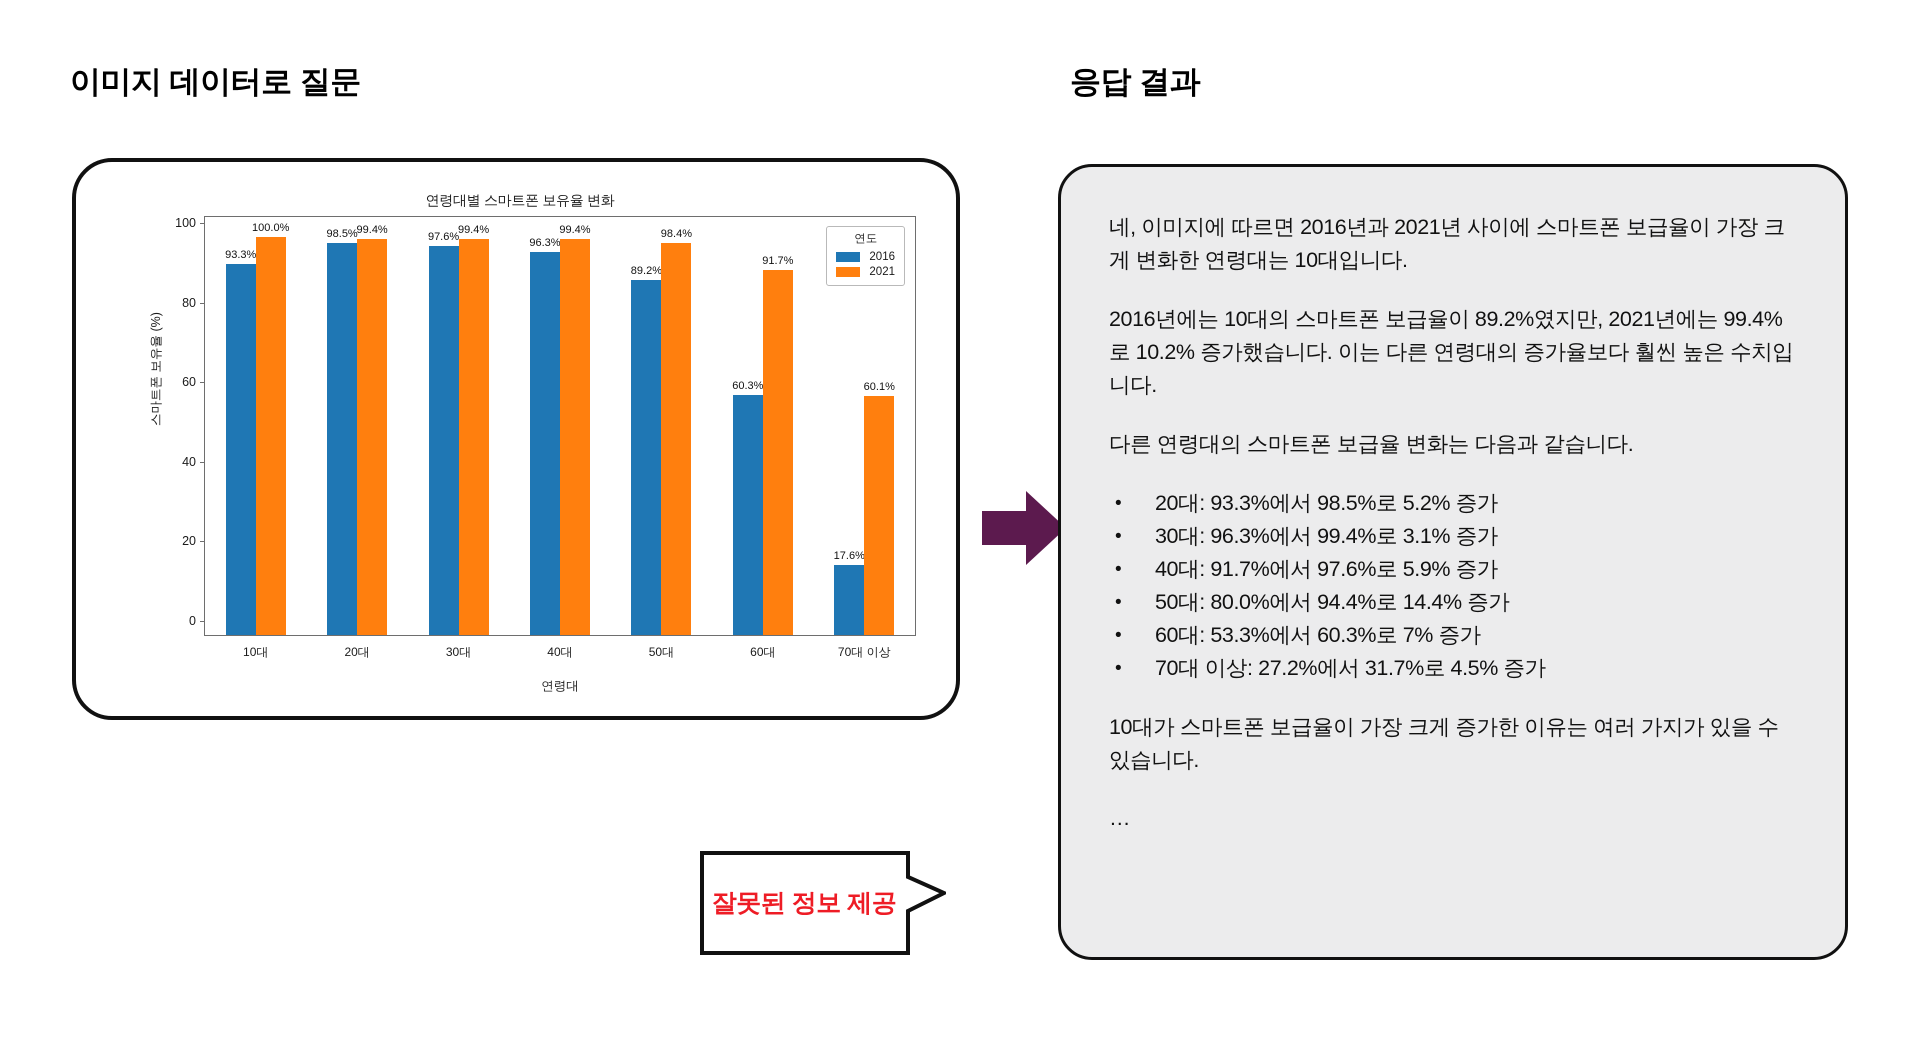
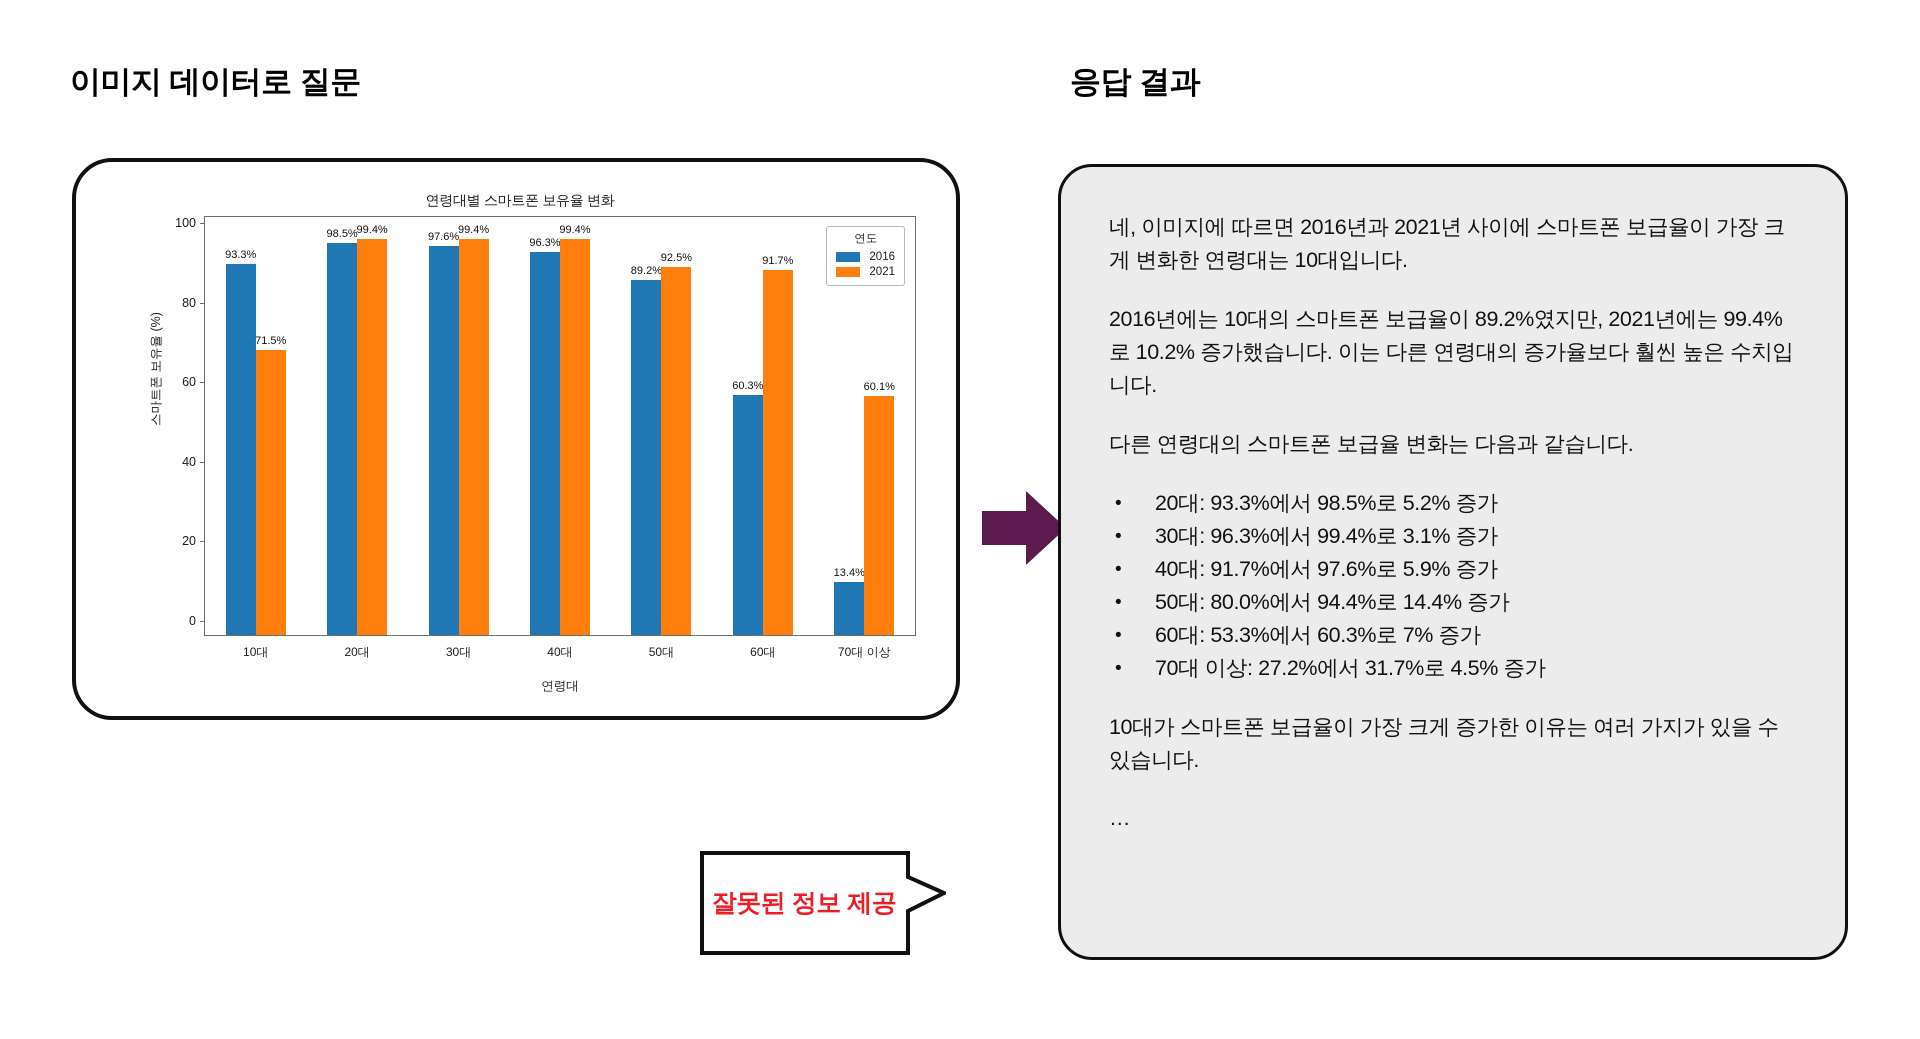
2021/10대: 100.0% -> 71.5%
2021/50대: 98.4% -> 92.5%
2016/70대 이상: 17.6% -> 13.4%
